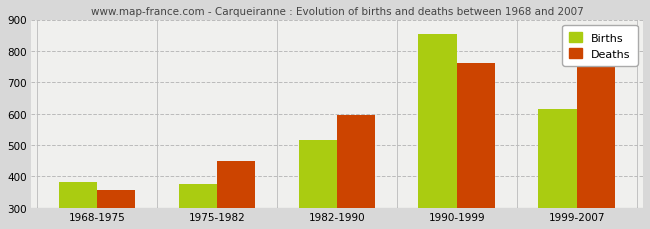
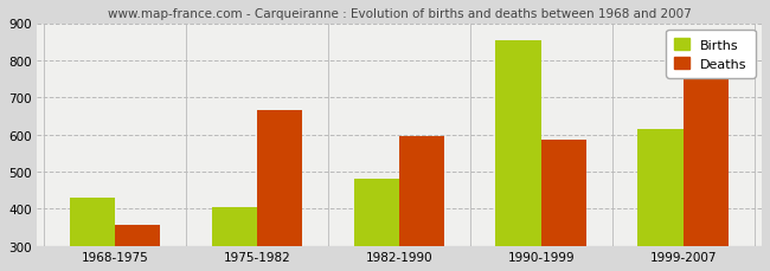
Births/1968-1975: 383 -> 430
Births/1975-1982: 377 -> 405
Deaths/1975-1982: 450 -> 665
Births/1982-1990: 515 -> 480
Deaths/1990-1999: 763 -> 585
